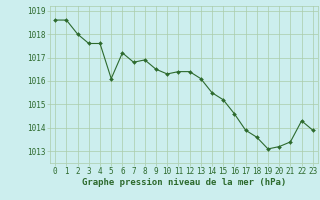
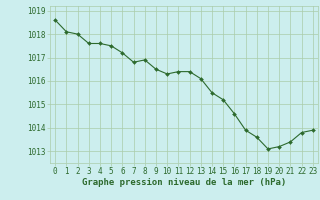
1: 1018.6 -> 1018.1
5: 1016.1 -> 1017.5
22: 1014.3 -> 1013.8
